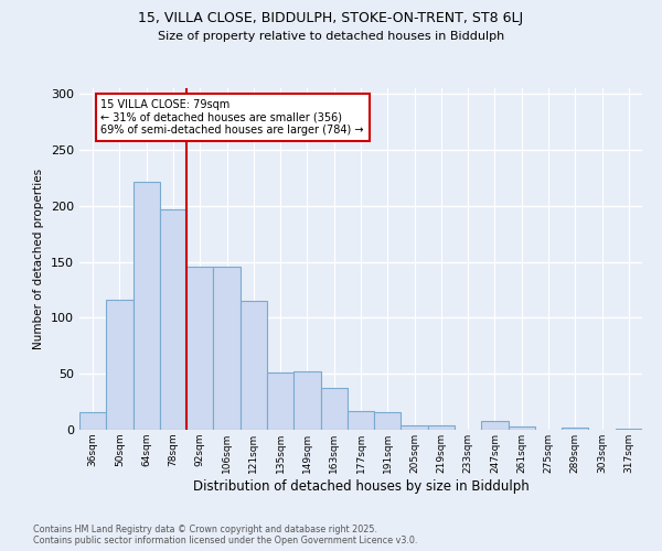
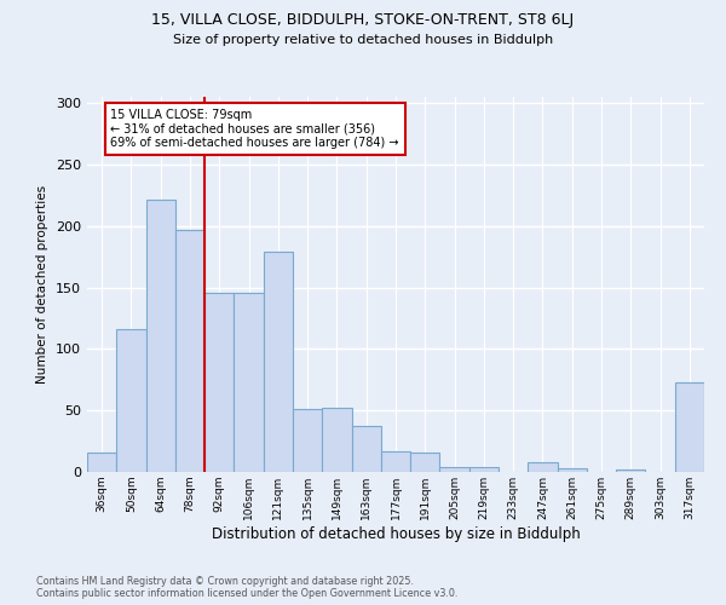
121sqm: 115 -> 179
317sqm: 1 -> 73
